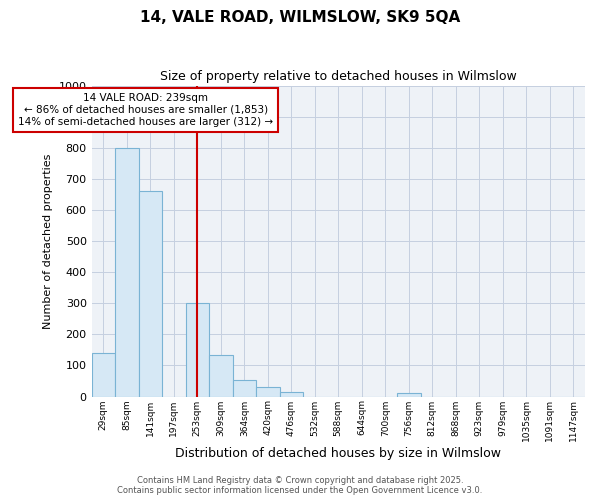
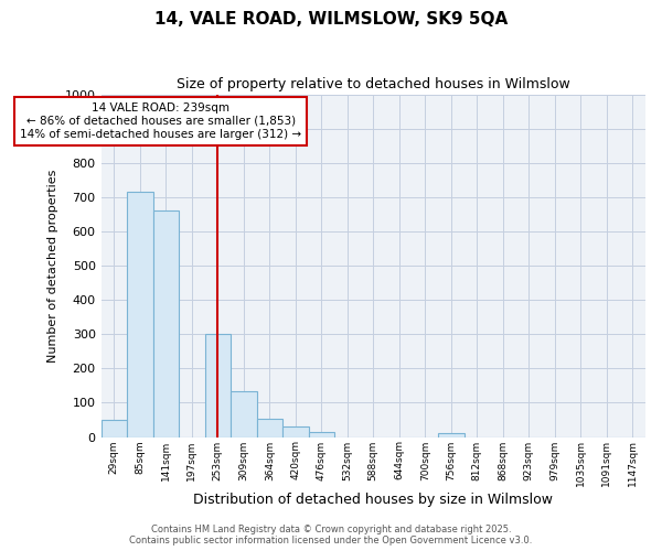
29sqm: 140 -> 50
85sqm: 800 -> 715
